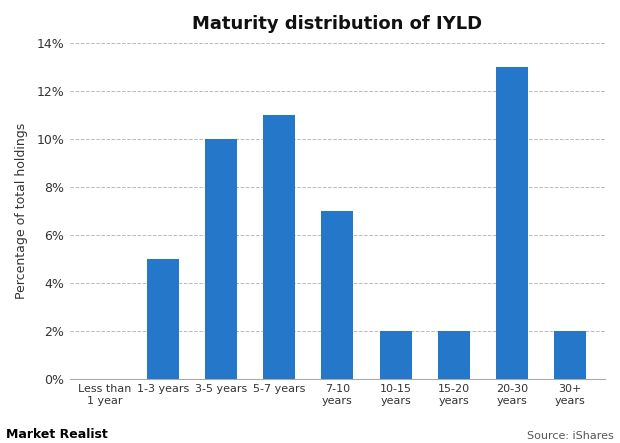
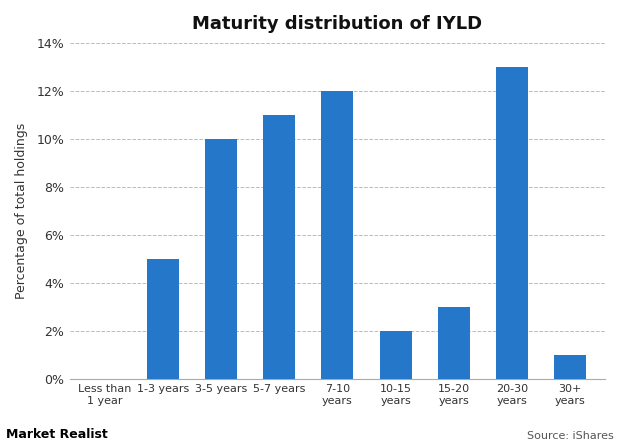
7-10 years: 7% -> 12%
15-20 years: 2% -> 3%
30+ years: 2% -> 1%
